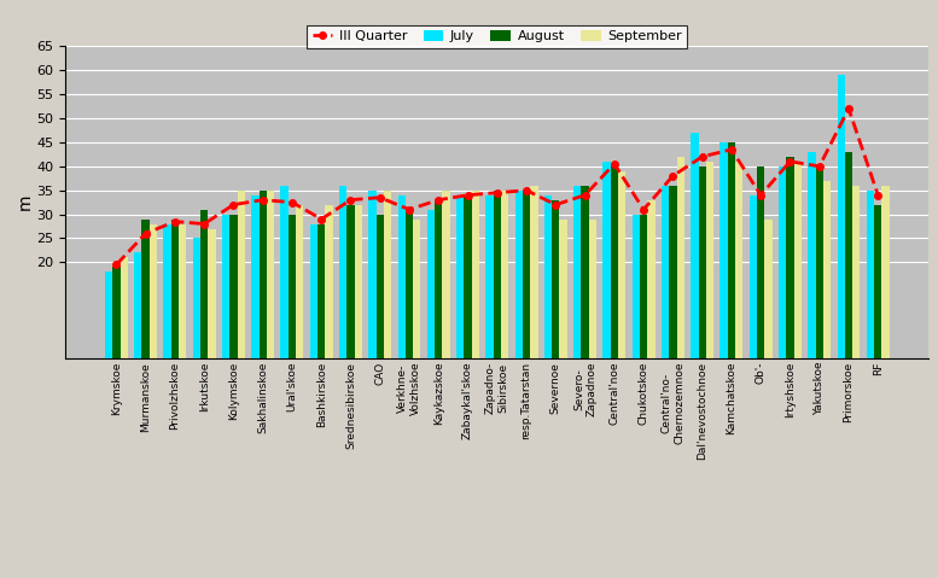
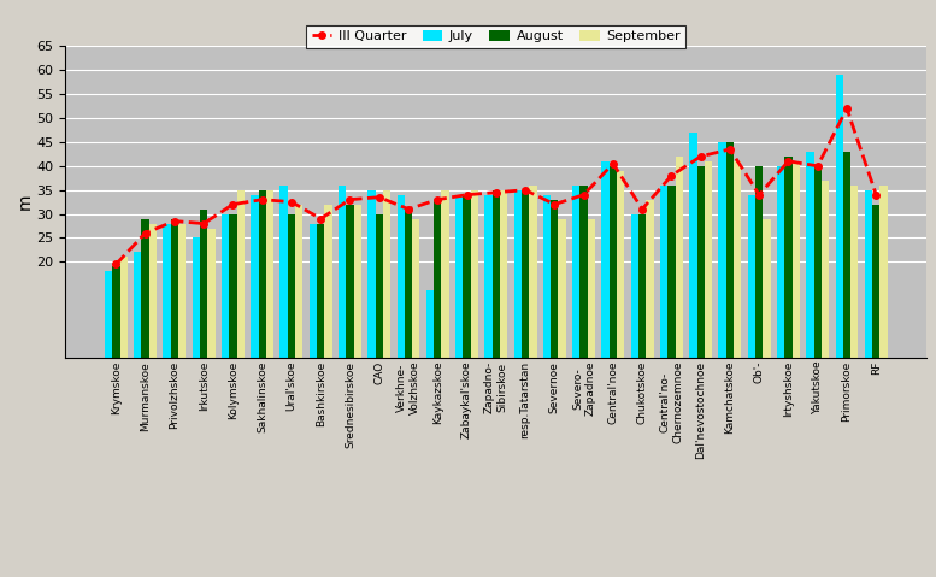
July/Kaykazskoe: 31 -> 14
